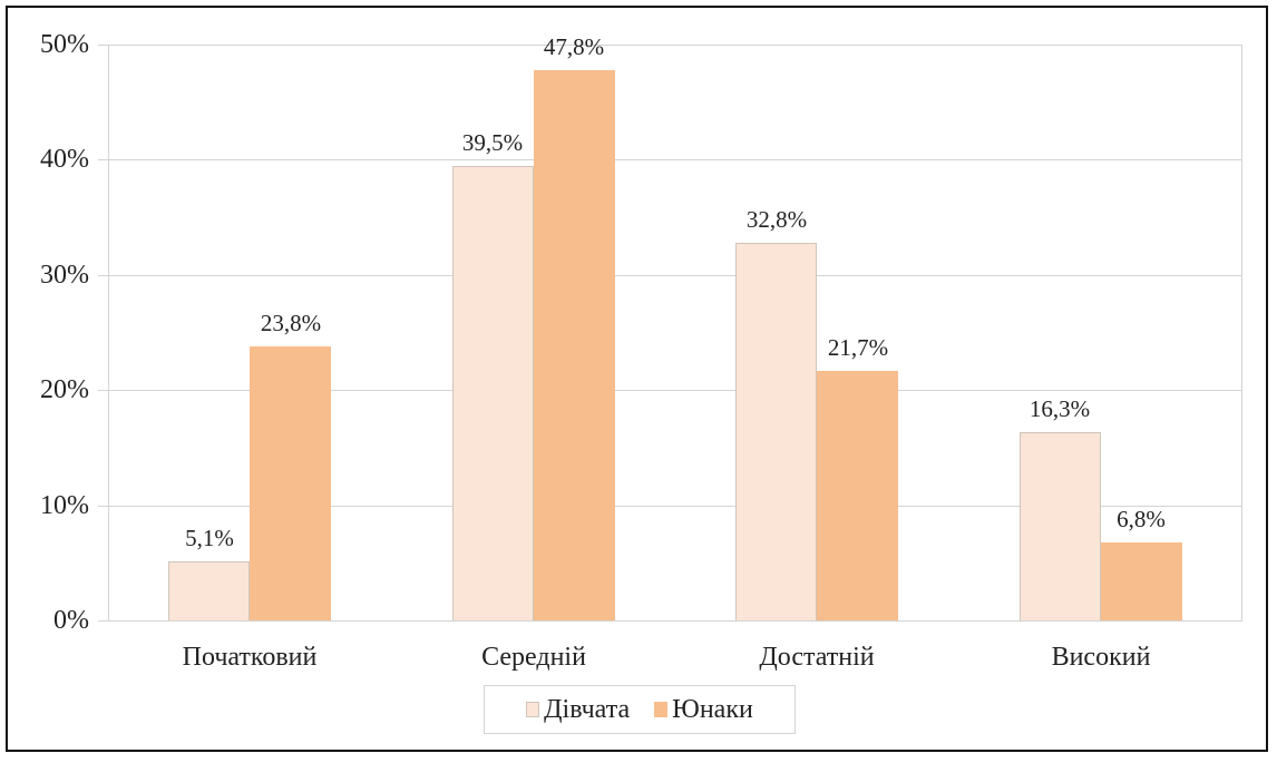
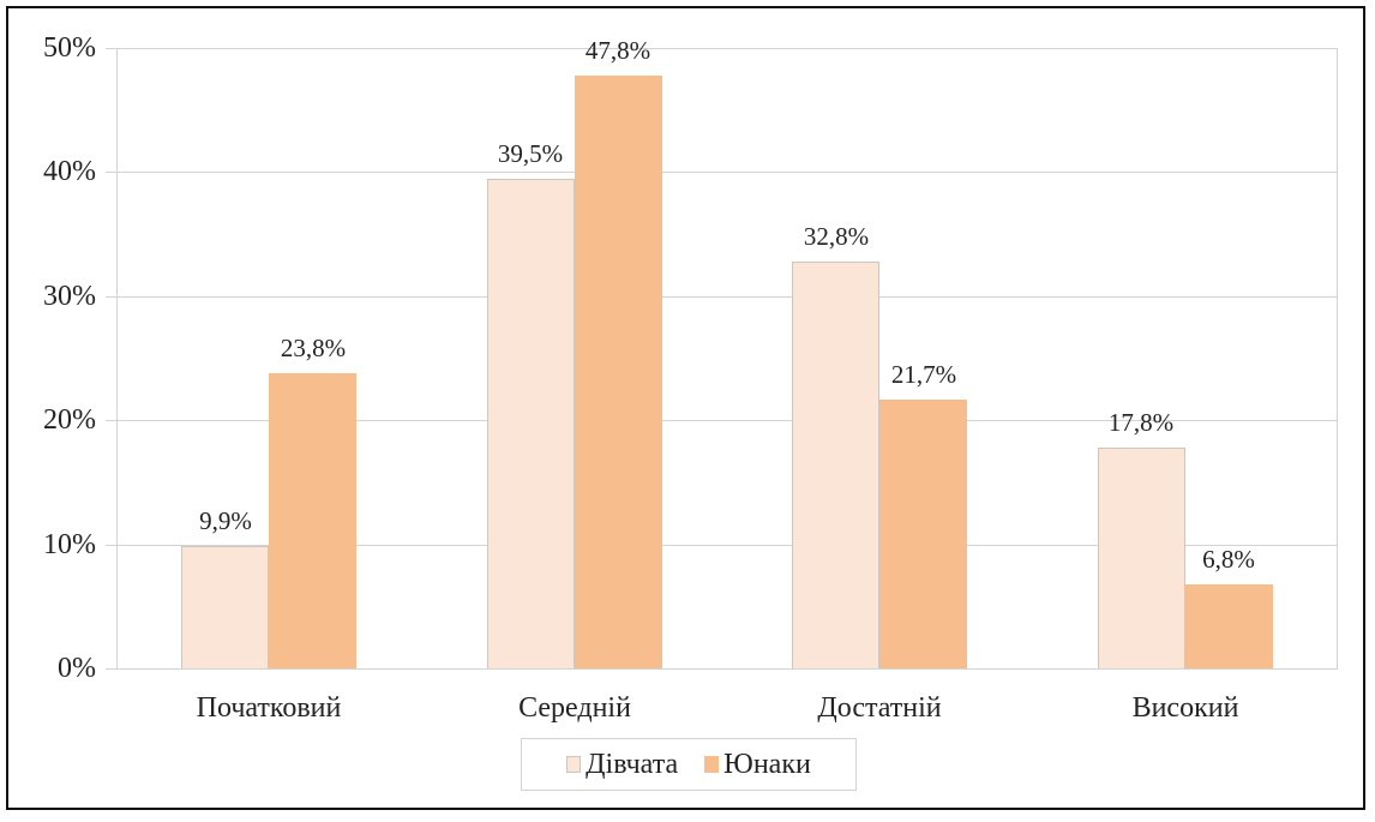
Дівчата/Початковий: 5,1% -> 9,9%
Дівчата/Високий: 16,3% -> 17,8%
